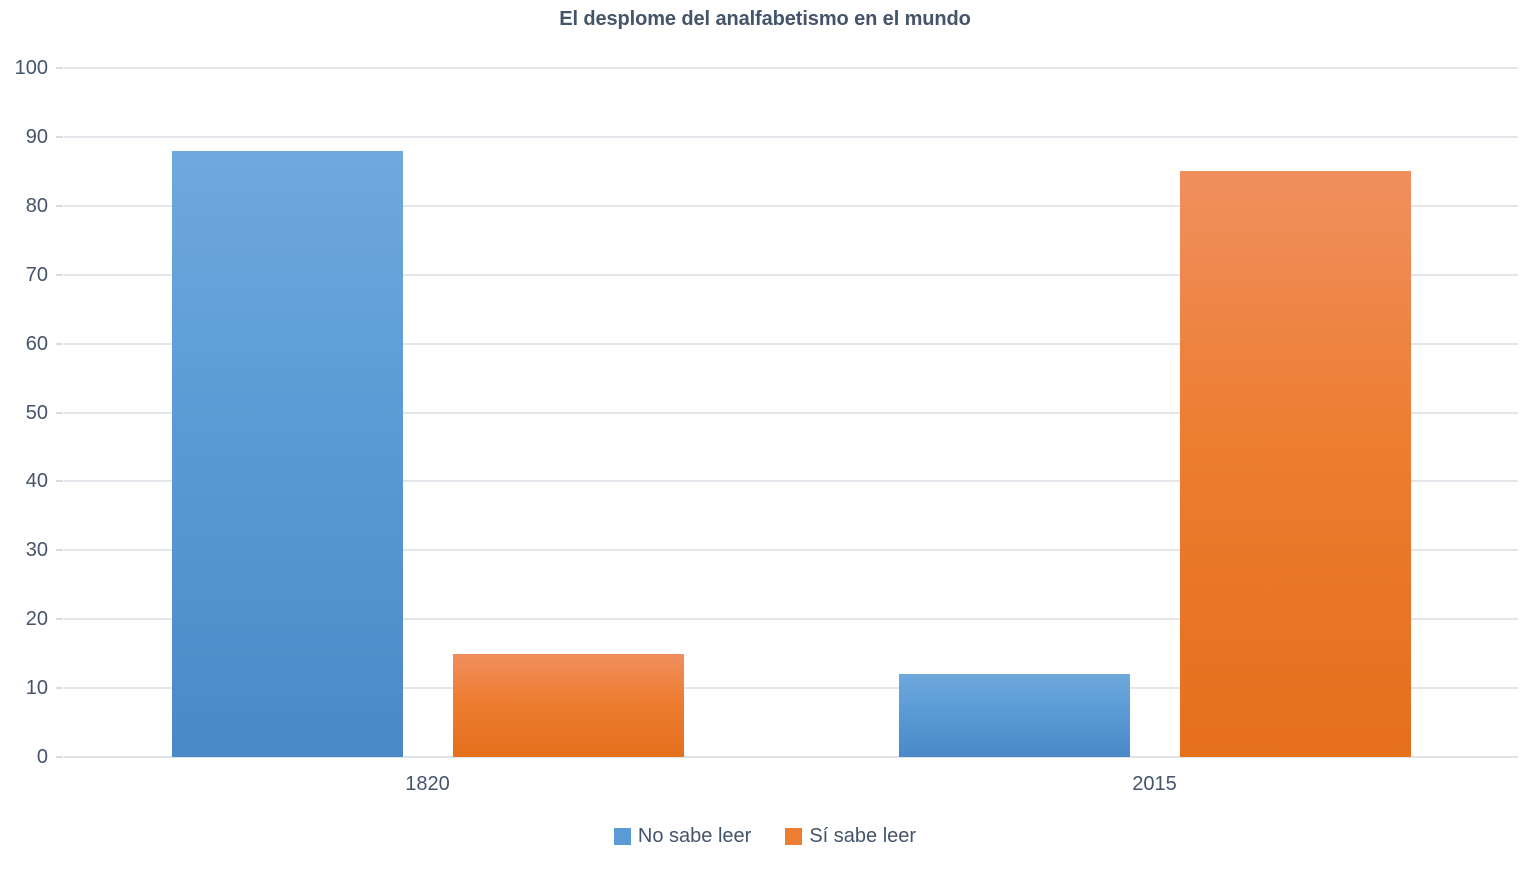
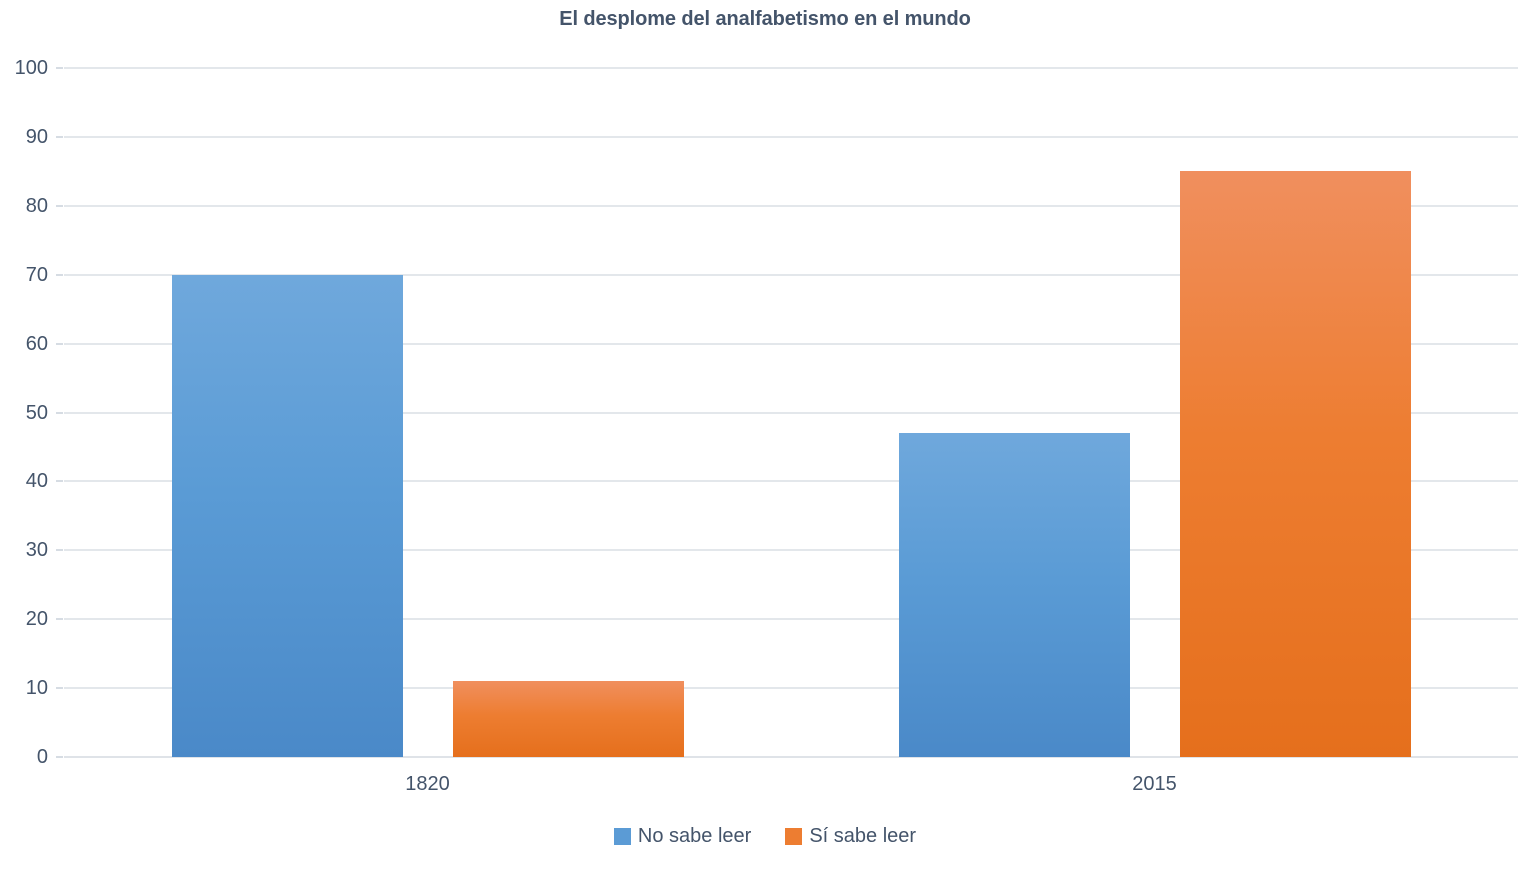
No sabe leer/1820: 88 -> 70
Sí sabe leer/1820: 15 -> 11
No sabe leer/2015: 12 -> 47
